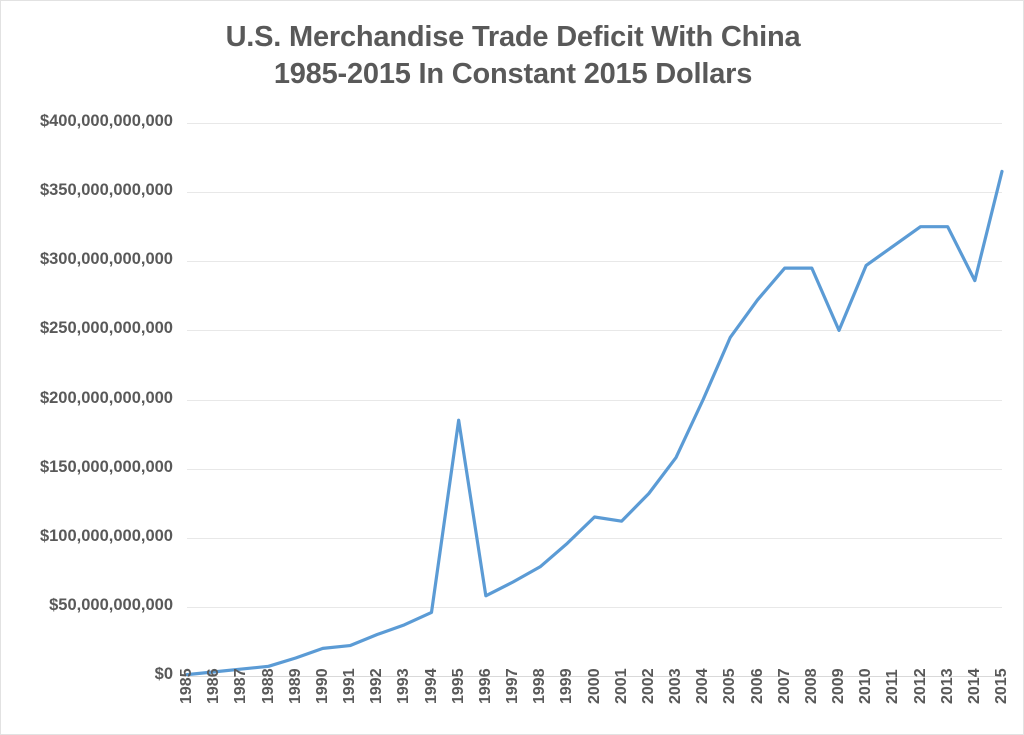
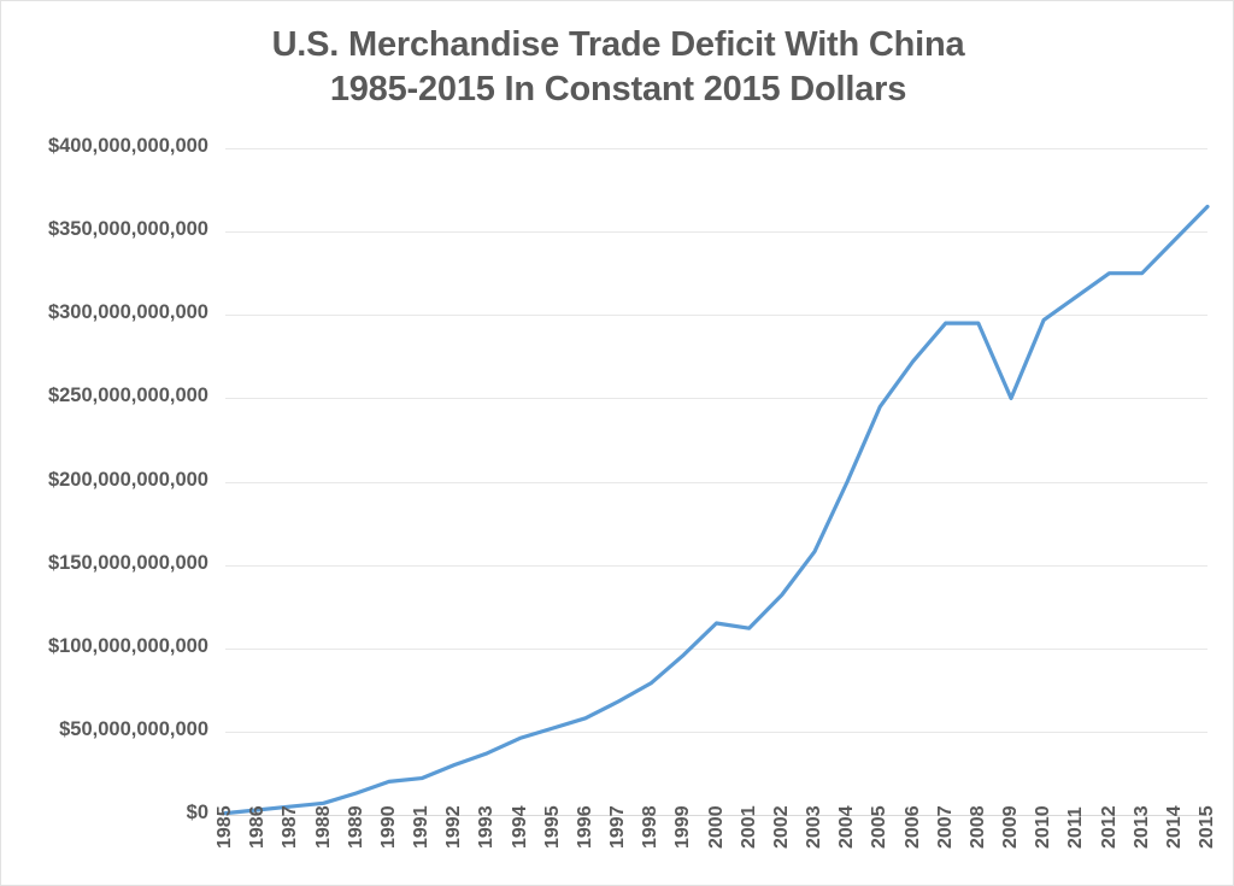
1995: $185000000000 -> $52000000000
2014: $286000000000 -> $345000000000
